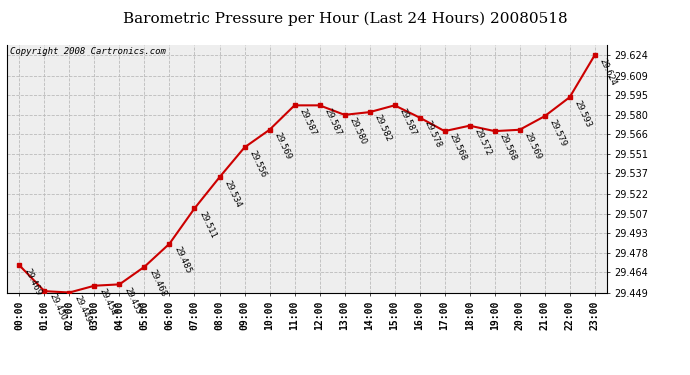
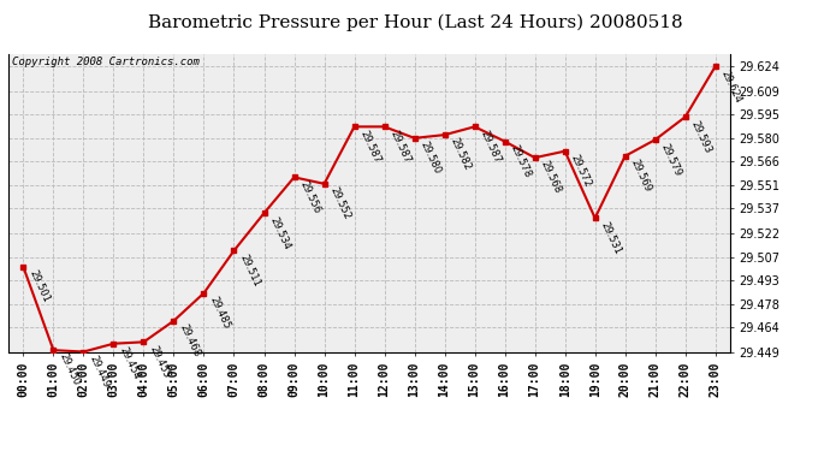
00:00: 29.469 -> 29.501
10:00: 29.569 -> 29.552
19:00: 29.568 -> 29.531
